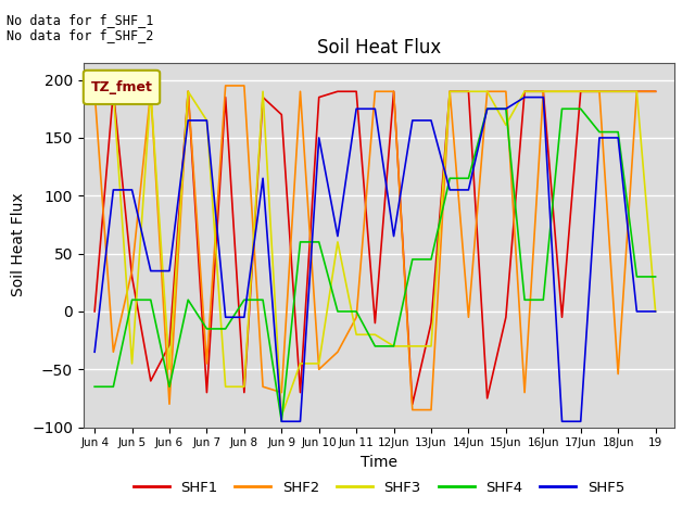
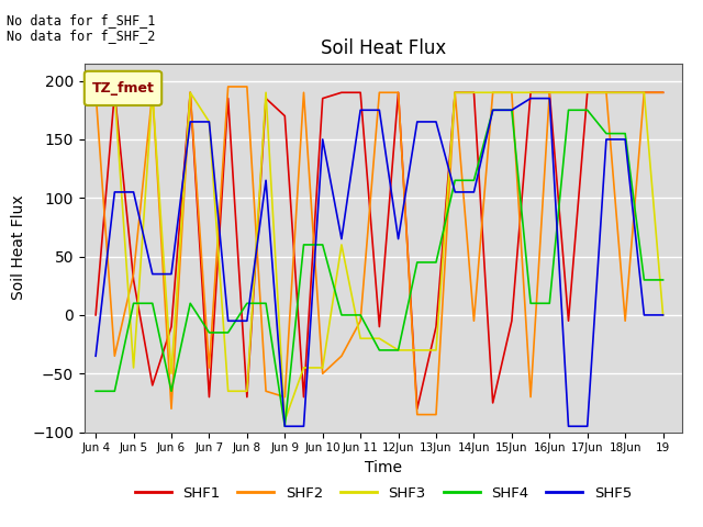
SHF1/Jun 6: -29 -> -10
SHF3/15Jun: 161 -> 190
SHF2/18Jun: -54 -> -5
